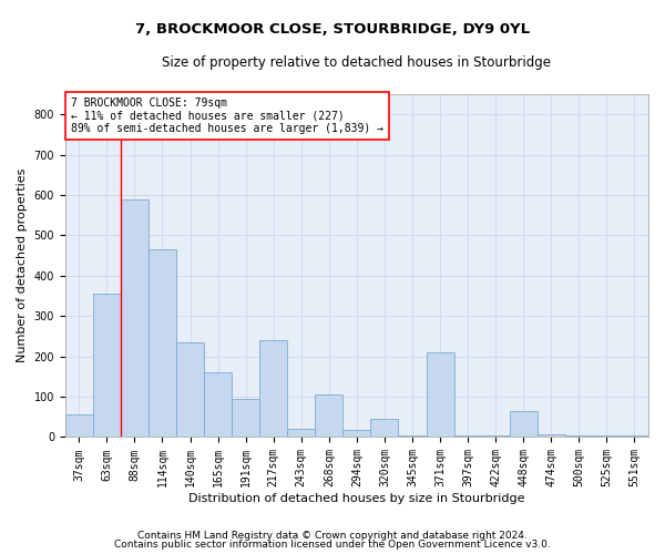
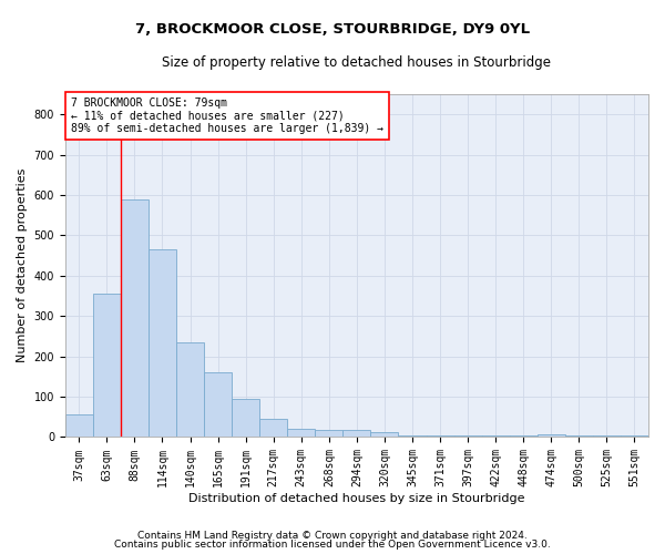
217sqm: 240 -> 45
268sqm: 105 -> 18
320sqm: 45 -> 13
371sqm: 210 -> 5
448sqm: 65 -> 5
